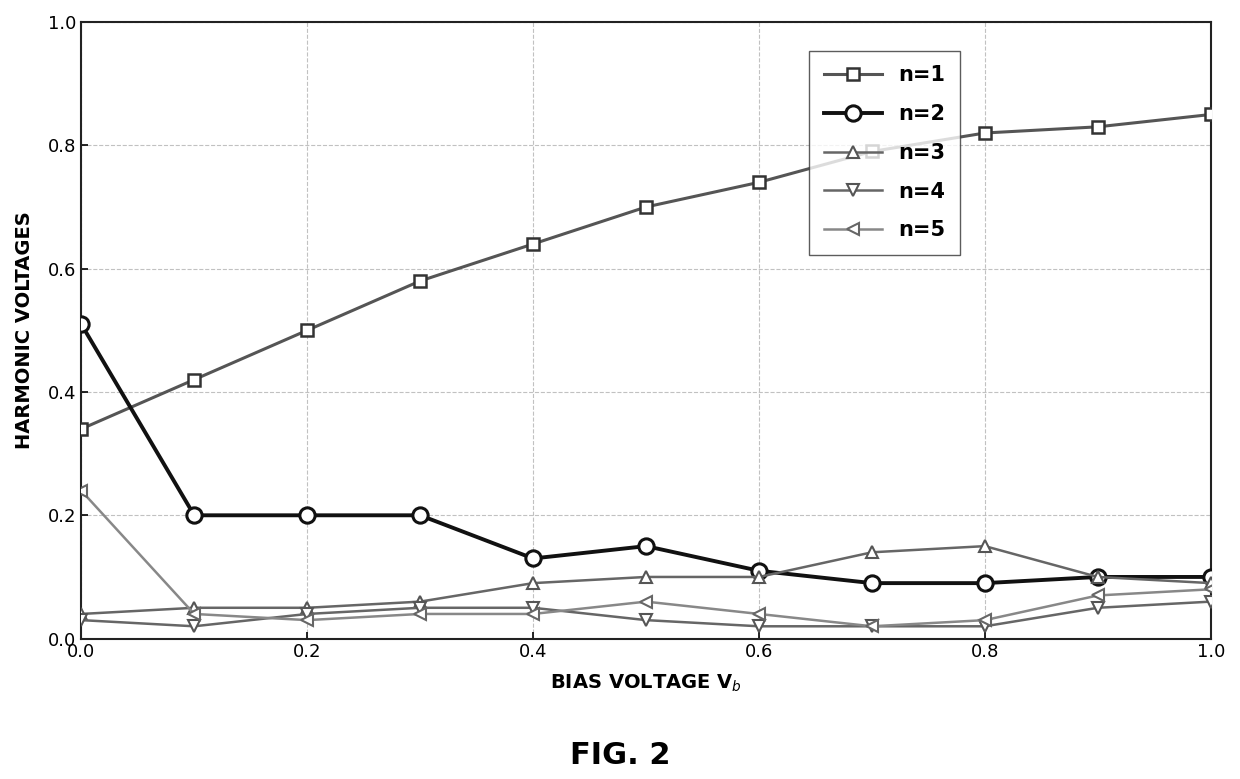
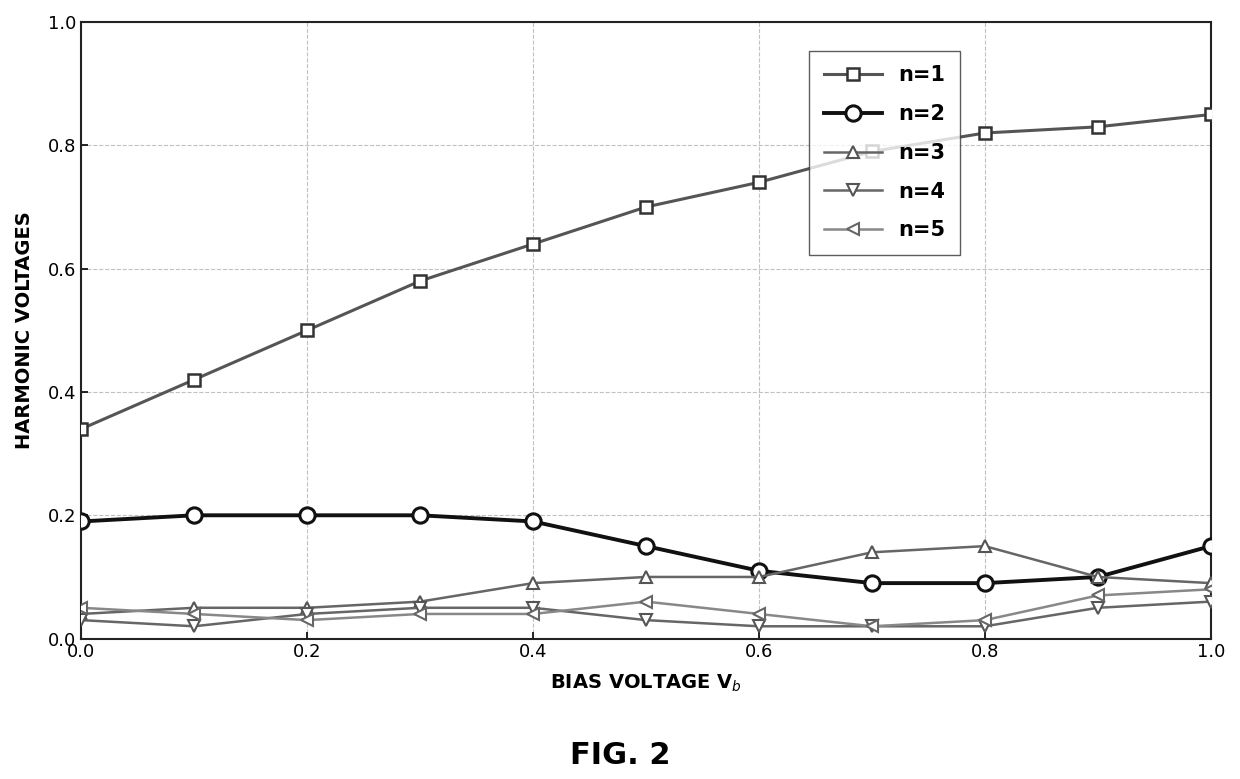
n=2/0.0: 0.51 -> 0.19
n=5/0.0: 0.24 -> 0.05
n=2/0.4: 0.13 -> 0.19
n=2/1.0: 0.10 -> 0.15
